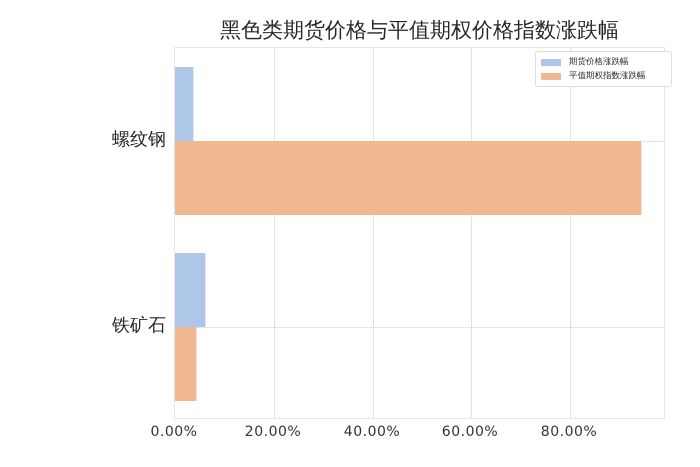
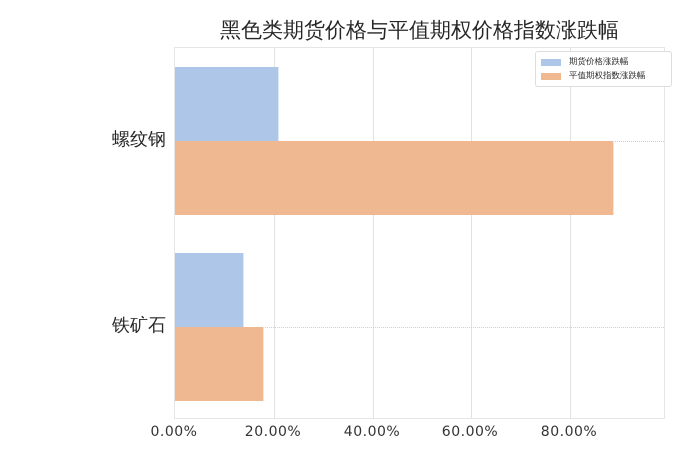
期货价格涨跌幅/螺纹钢: 4% -> 21%
平值期权指数涨跌幅/螺纹钢: 94% -> 89%
期货价格涨跌幅/铁矿石: 6% -> 14%
平值期权指数涨跌幅/铁矿石: 4% -> 18%
